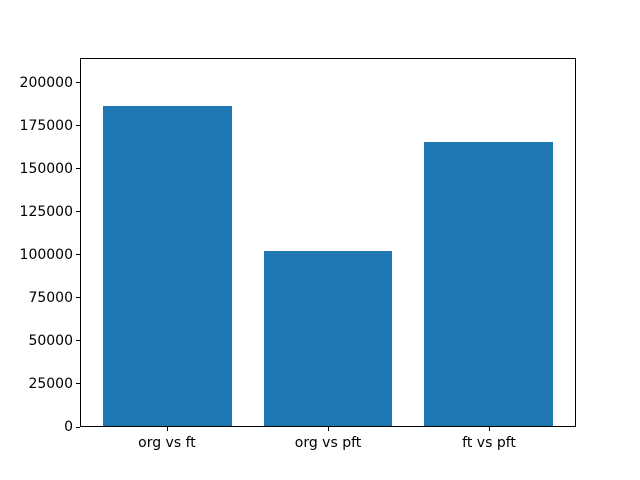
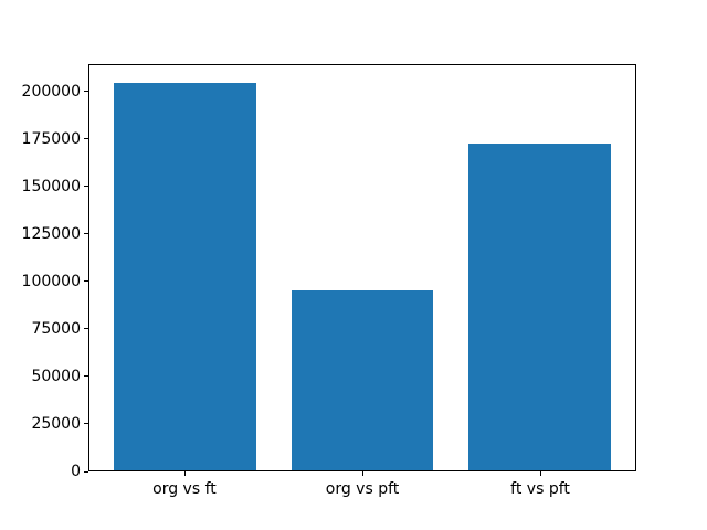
org vs ft: 187000 -> 205000
org vs pft: 102000 -> 95000
ft vs pft: 166000 -> 173000
